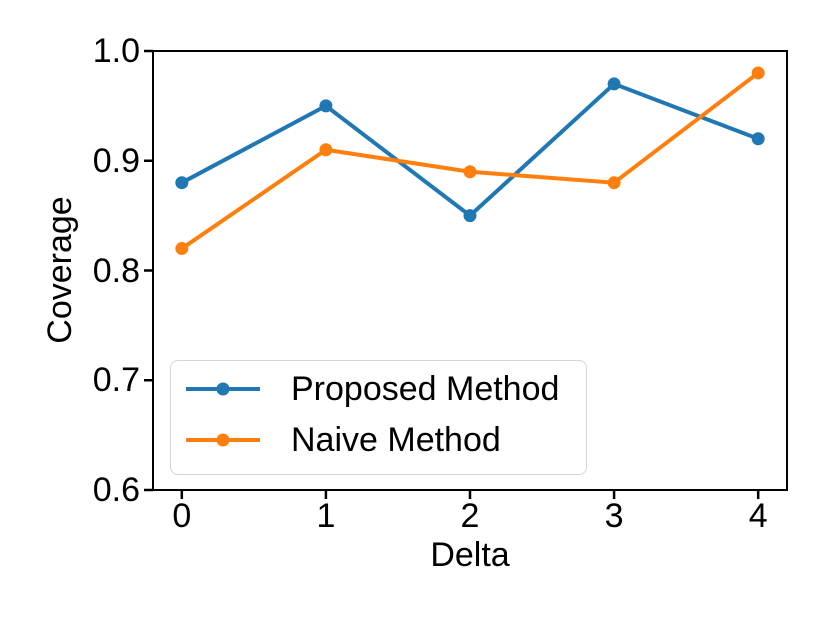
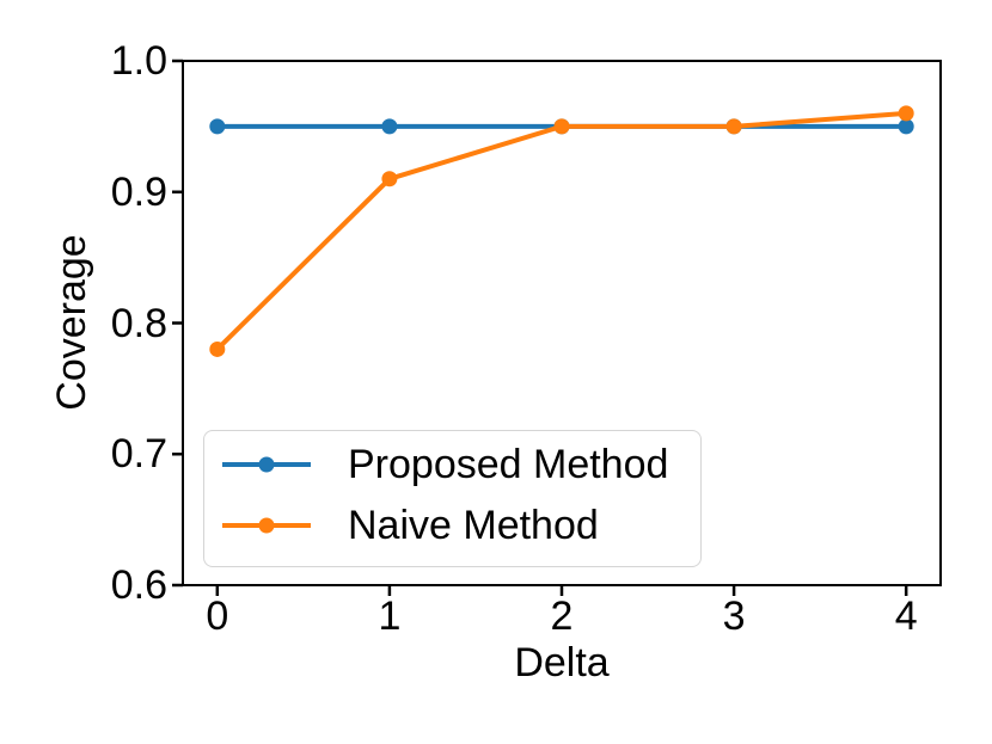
Proposed Method/0: 0.88 -> 0.95
Naive Method/0: 0.82 -> 0.78
Proposed Method/2: 0.85 -> 0.95
Naive Method/2: 0.89 -> 0.95
Proposed Method/3: 0.97 -> 0.95
Naive Method/3: 0.88 -> 0.95
Proposed Method/4: 0.92 -> 0.95
Naive Method/4: 0.98 -> 0.96
